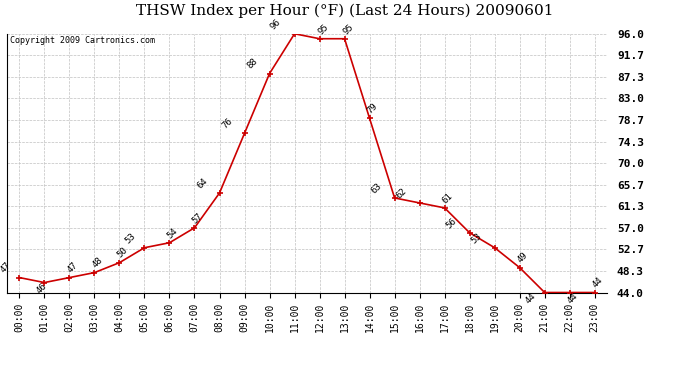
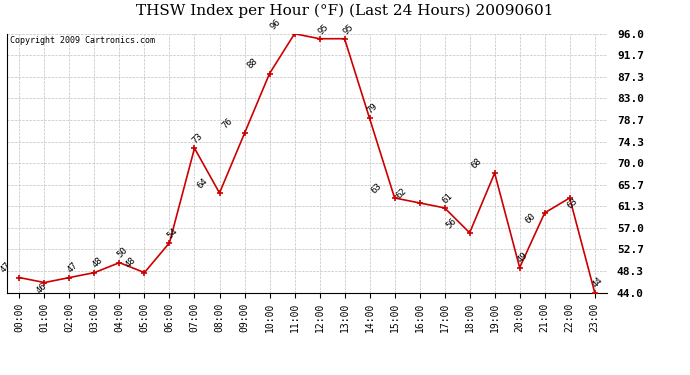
05:00: 53 -> 48
07:00: 57 -> 73
19:00: 53 -> 68
21:00: 44 -> 60
22:00: 44 -> 63
